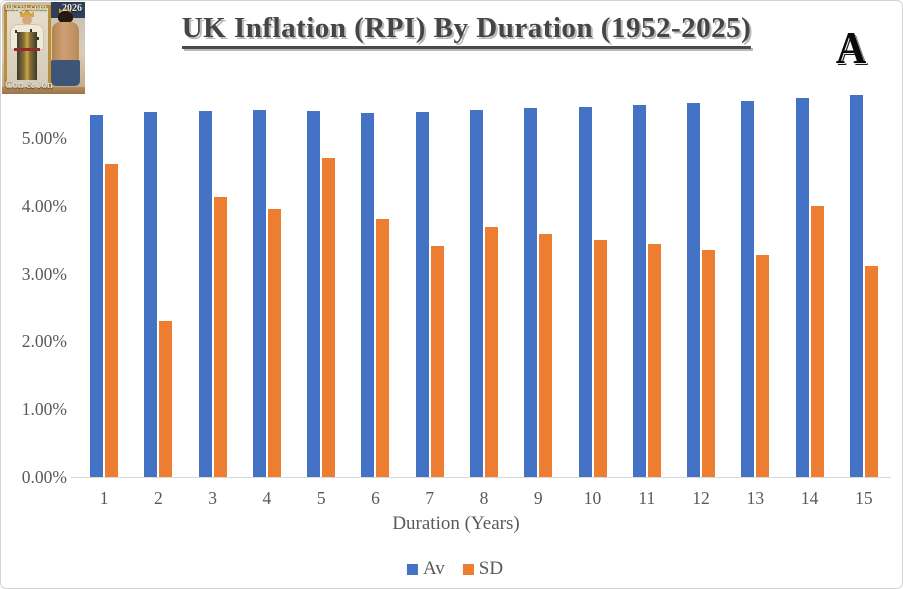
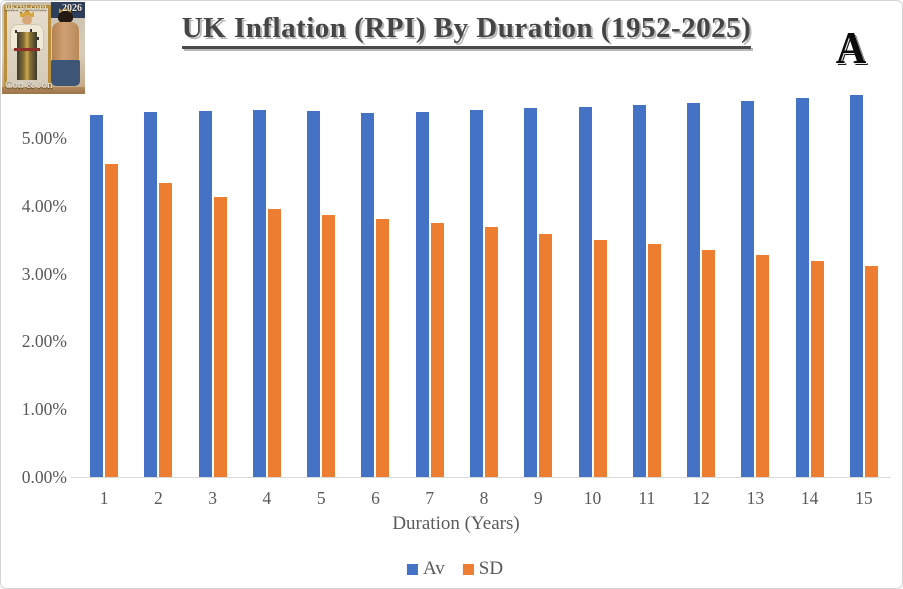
SD/2: 2.3% -> 4.3%
SD/5: 4.7% -> 3.9%
SD/7: 3.4% -> 3.7%
SD/14: 4.0% -> 3.2%
